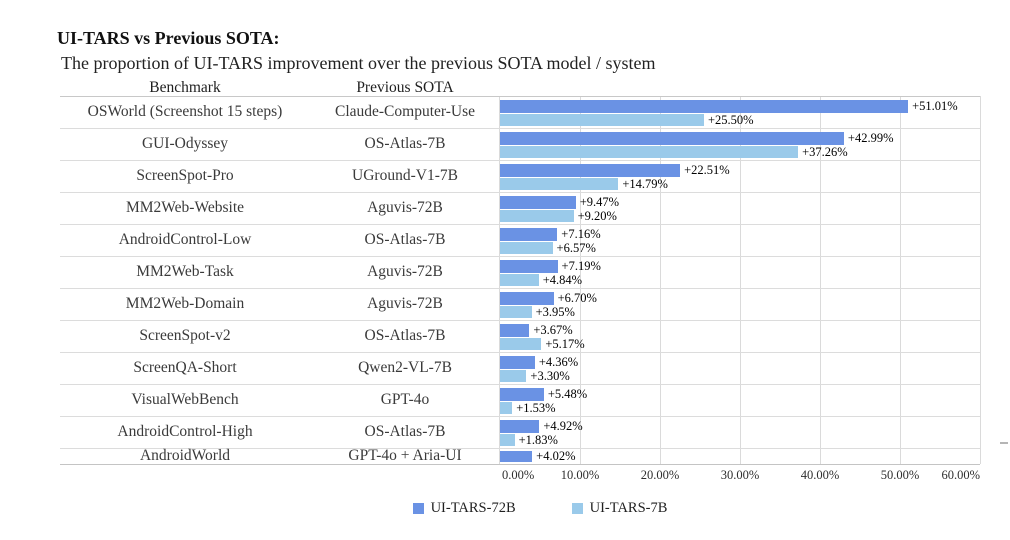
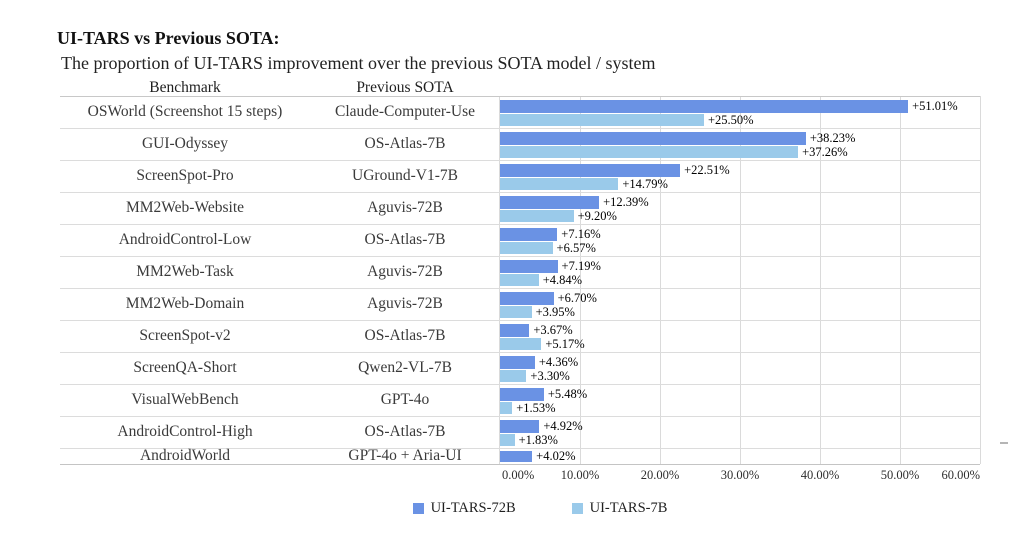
UI-TARS-72B/GUI-Odyssey: +42.99% -> +38.23%
UI-TARS-72B/MM2Web-Website: +9.47% -> +12.39%
